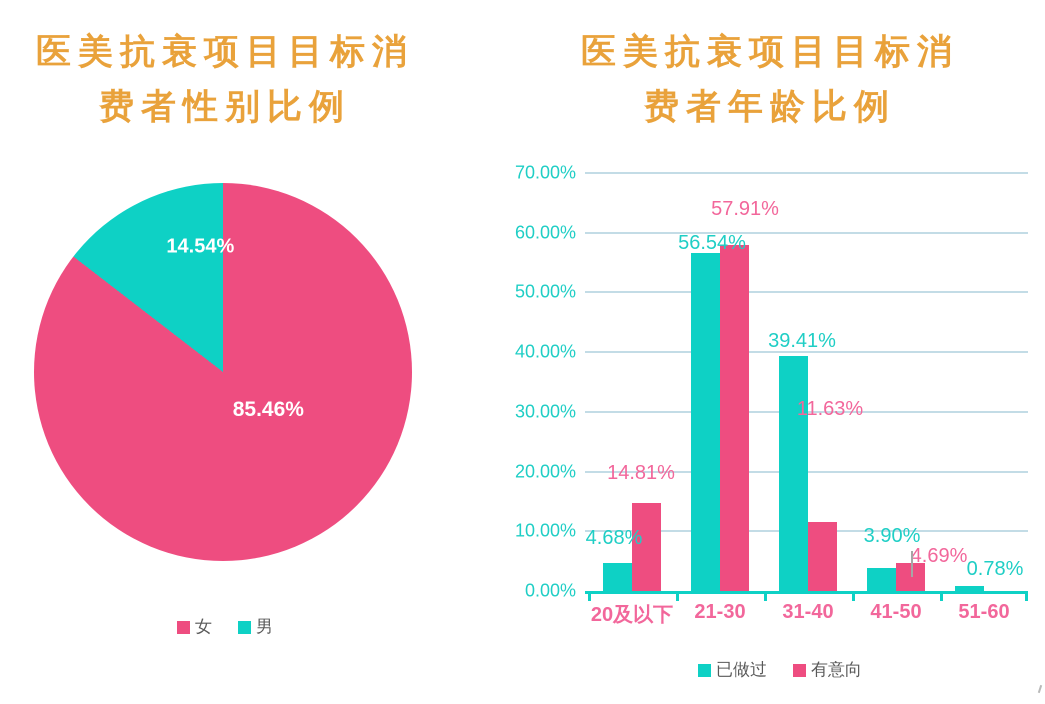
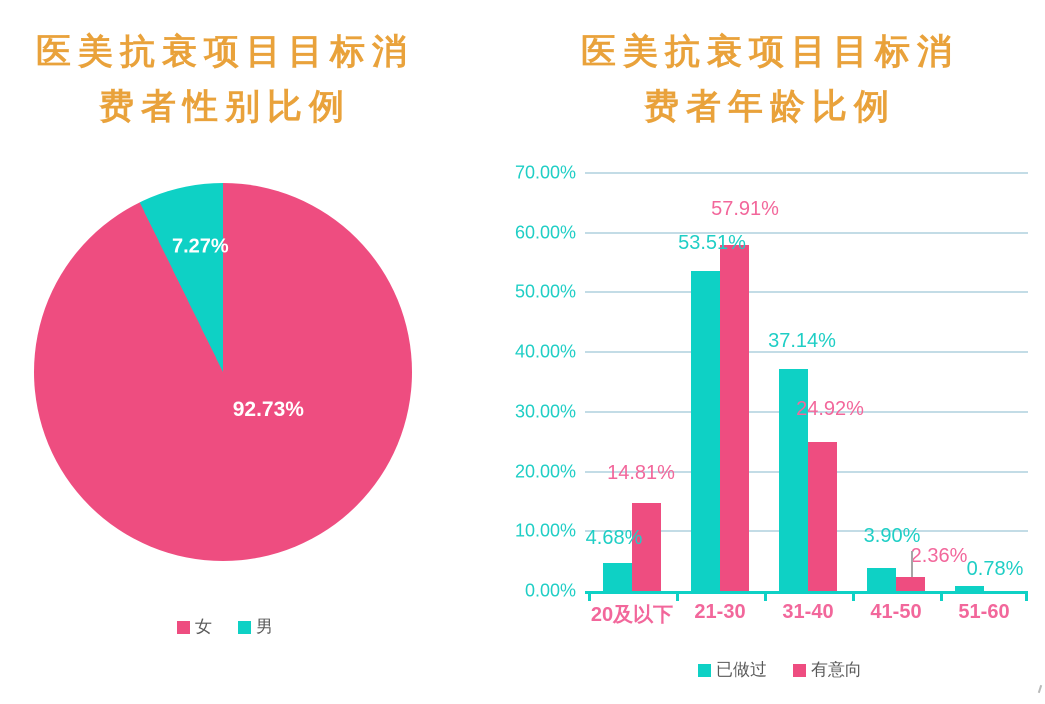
医美抗衰项目目标消费者性别比例/女: 85.46% -> 92.73%
医美抗衰项目目标消费者性别比例/男: 14.54% -> 7.27%
医美抗衰项目目标消费者年龄比例/已做过/21-30: 56.54% -> 53.51%
医美抗衰项目目标消费者年龄比例/已做过/31-40: 39.41% -> 37.14%
医美抗衰项目目标消费者年龄比例/有意向/31-40: 11.63% -> 24.92%
医美抗衰项目目标消费者年龄比例/有意向/41-50: 4.69% -> 2.36%
